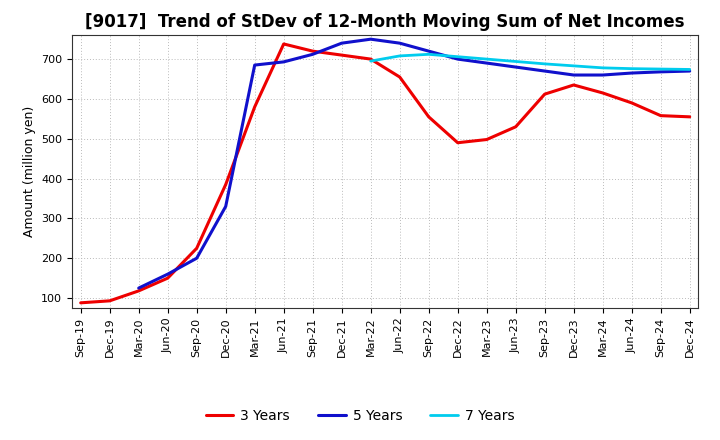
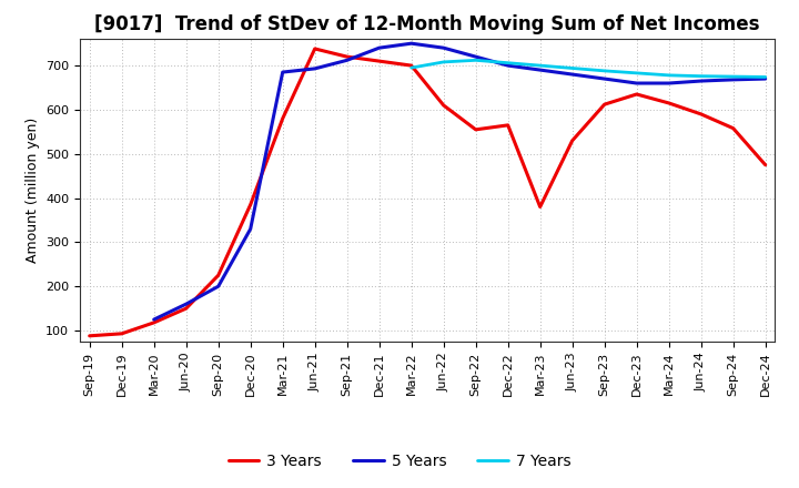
3 Years/Jun-22: 655 -> 610
3 Years/Dec-22: 490 -> 565
3 Years/Mar-23: 498 -> 380
3 Years/Dec-24: 555 -> 475
